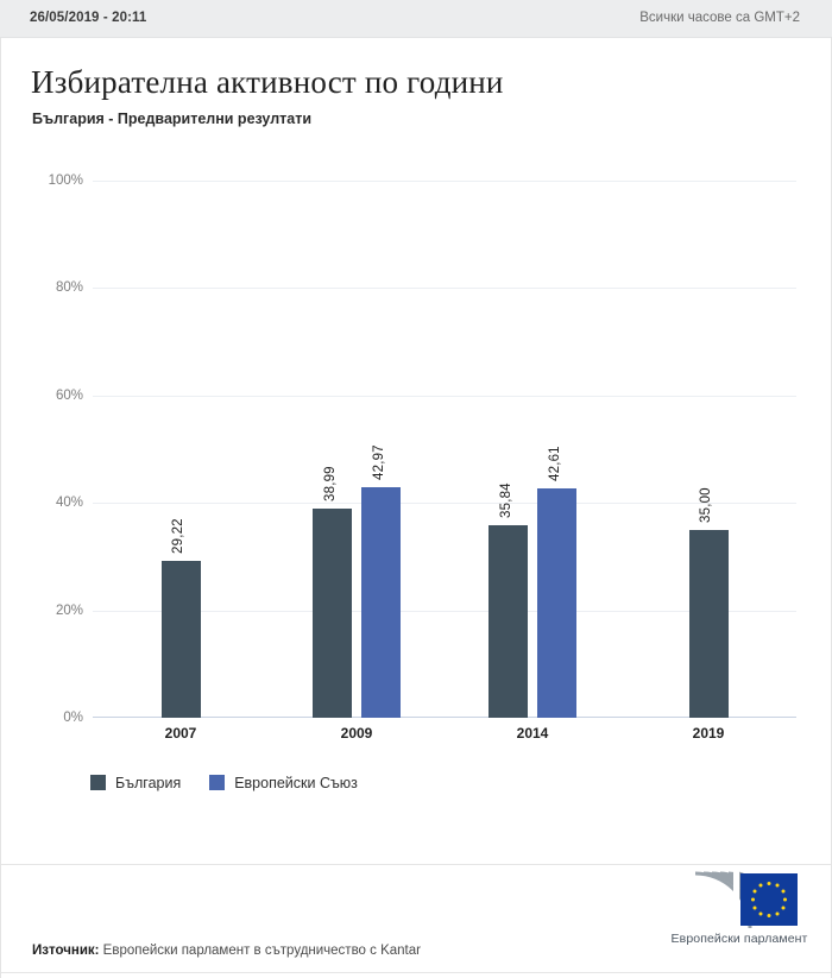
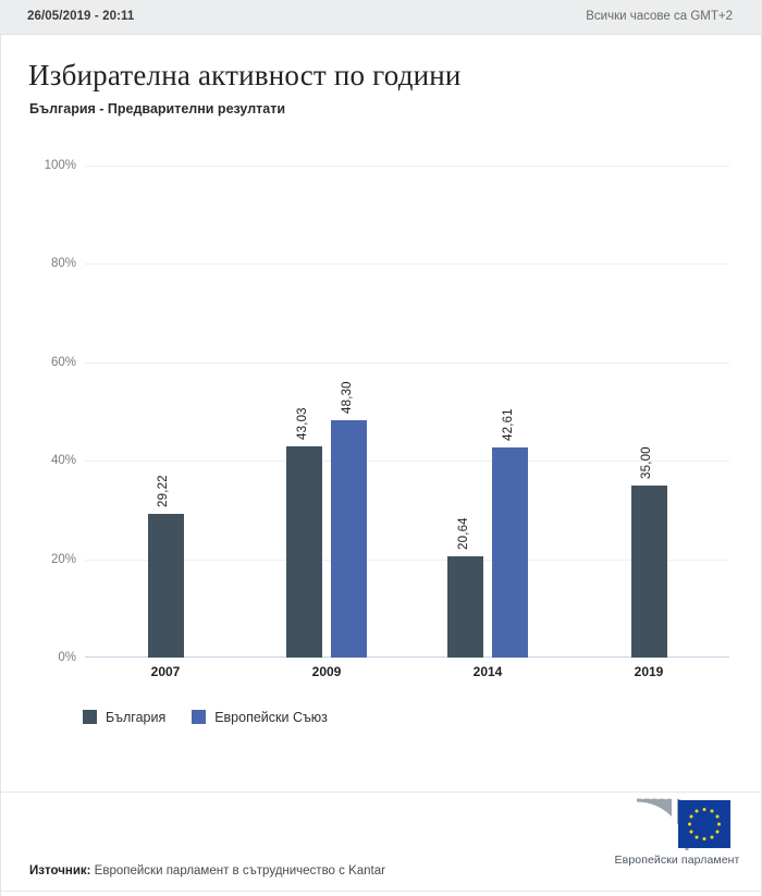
България/2009: 38,99 -> 43,03
Европейски Съюз/2009: 42,97 -> 48,30
България/2014: 35,84 -> 20,64
